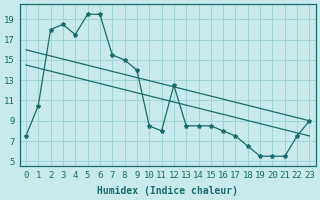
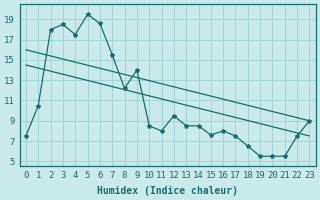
6: 19.5 -> 18.6
8: 15.0 -> 12.2
12: 12.5 -> 9.5
15: 8.5 -> 7.6
